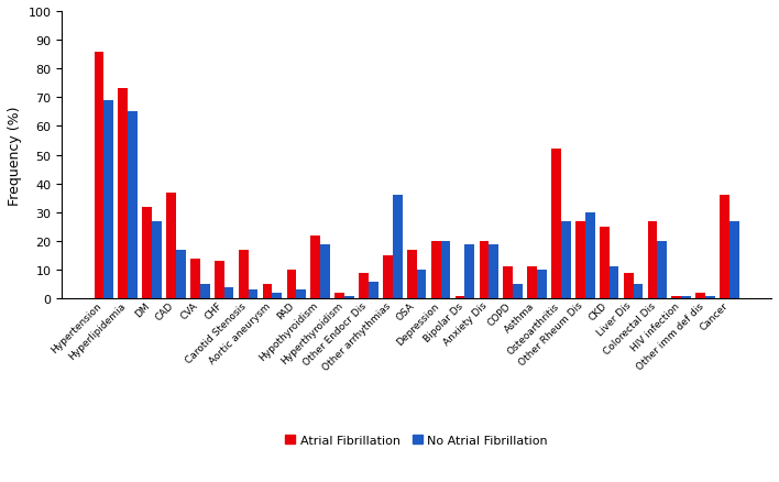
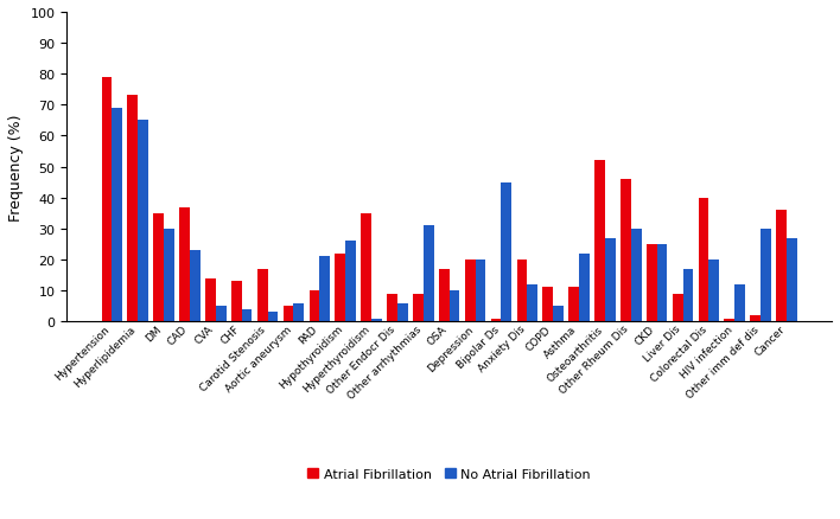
Atrial Fibrillation/Hypertension: 86 -> 79
Atrial Fibrillation/DM: 32 -> 35
No Atrial Fibrillation/DM: 27 -> 30
No Atrial Fibrillation/CAD: 17 -> 23
No Atrial Fibrillation/Aortic aneurysm: 2 -> 6
No Atrial Fibrillation/PAD: 3 -> 21
No Atrial Fibrillation/Hypothyroidism: 19 -> 26
Atrial Fibrillation/Hyperthyroidism: 2 -> 35
Atrial Fibrillation/Other arrhythmias: 15 -> 9
No Atrial Fibrillation/Other arrhythmias: 36 -> 31
No Atrial Fibrillation/Bipolar Ds: 19 -> 45
No Atrial Fibrillation/Anxiety Dis: 19 -> 12
No Atrial Fibrillation/Asthma: 10 -> 22
Atrial Fibrillation/Other Rheum Dis: 27 -> 46
No Atrial Fibrillation/CKD: 11 -> 25
No Atrial Fibrillation/Liver Dis: 5 -> 17
Atrial Fibrillation/Colorectal Dis: 27 -> 40
No Atrial Fibrillation/HIV infection: 1 -> 12
No Atrial Fibrillation/Other imm def dis: 1 -> 30
